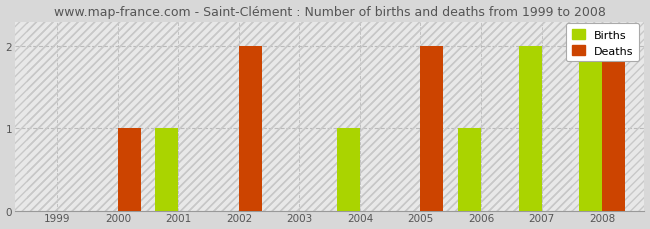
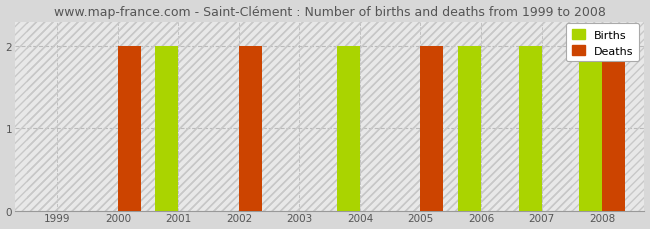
Deaths/2000: 1 -> 2
Births/2001: 1 -> 2
Births/2004: 1 -> 2
Births/2006: 1 -> 2
